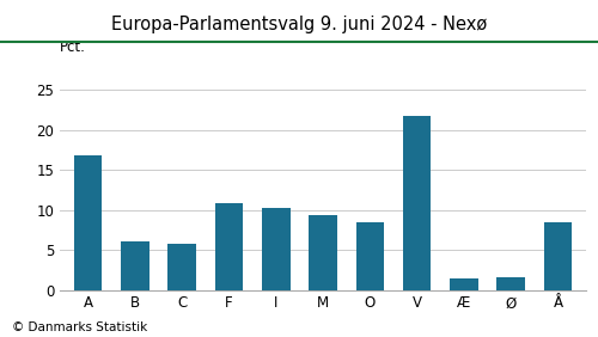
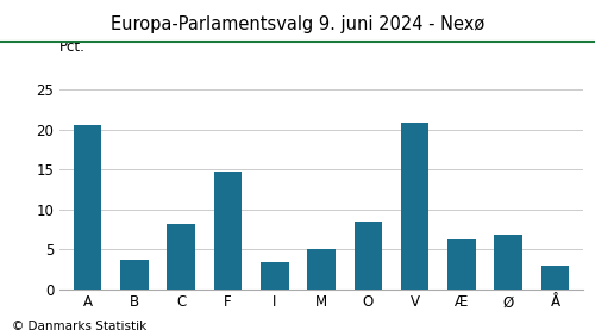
A: 16.8 -> 20.6
B: 6.0 -> 3.6
C: 5.8 -> 8.1
F: 10.8 -> 14.8
I: 10.2 -> 3.3
M: 9.4 -> 5.0
V: 21.8 -> 20.9
Æ: 1.4 -> 6.2
Ø: 1.6 -> 6.8
Å: 8.4 -> 2.9
